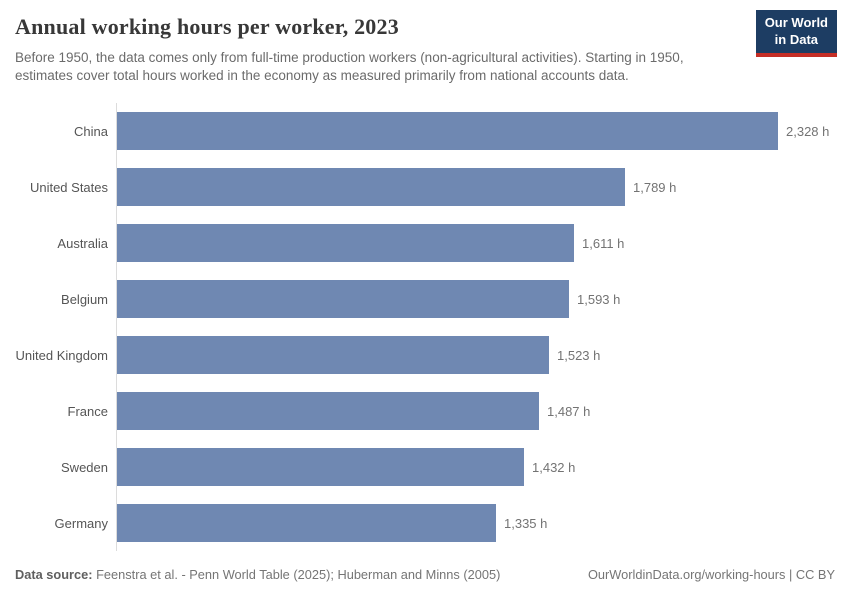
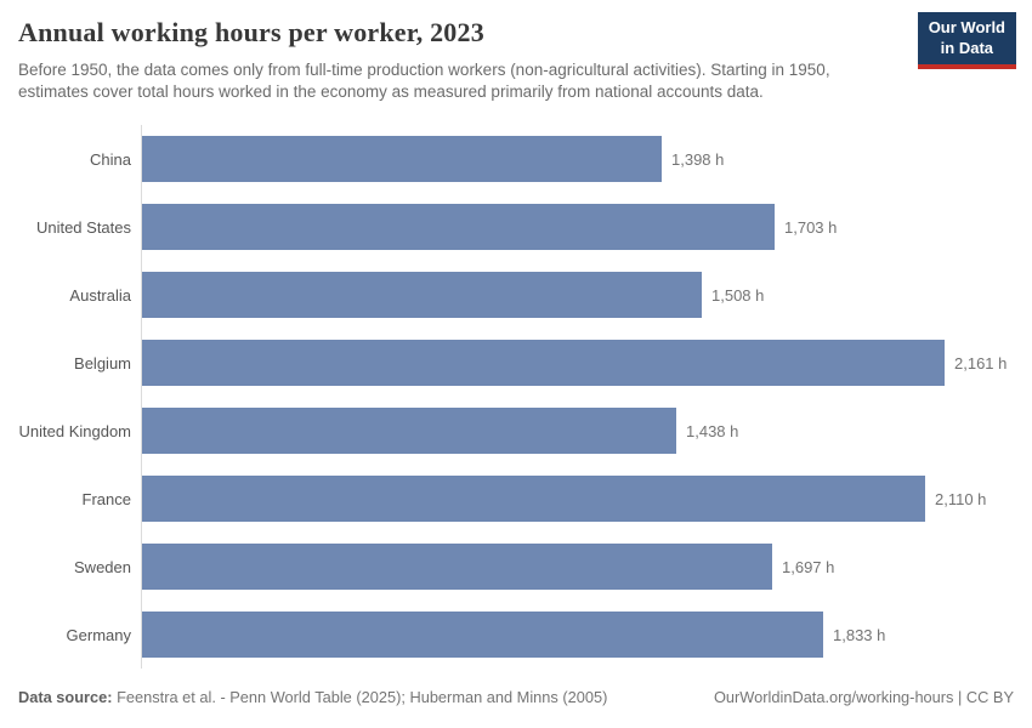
China: 2,328 -> 1,398
United States: 1,789 -> 1,703
Australia: 1,611 -> 1,508
Belgium: 1,593 -> 2,161
United Kingdom: 1,523 -> 1,438
France: 1,487 -> 2,110
Sweden: 1,432 -> 1,697
Germany: 1,335 -> 1,833
